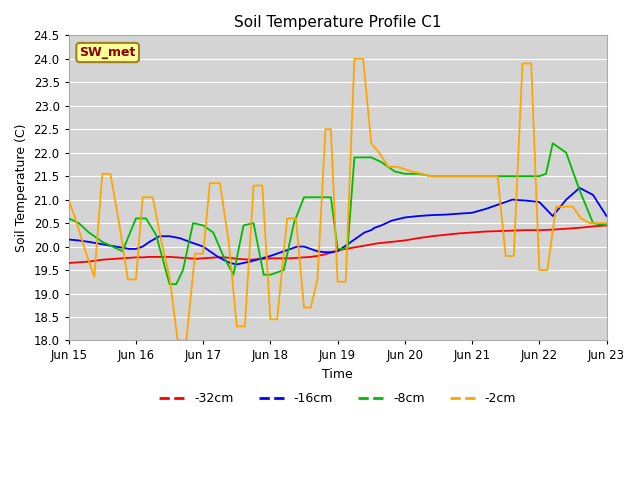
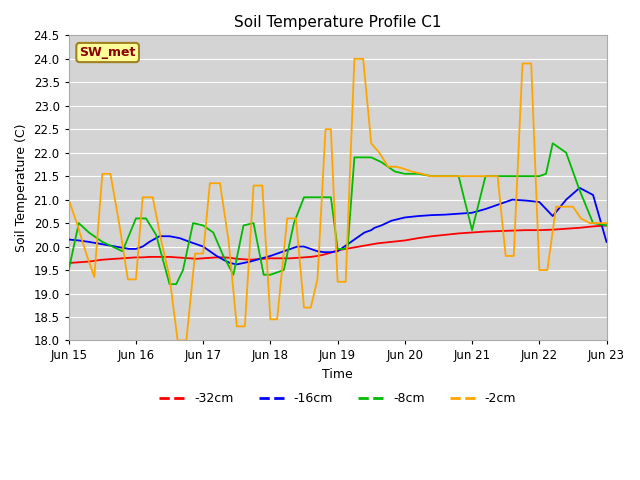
-8cm/Jun 15: 20.60 -> 19.50
-8cm/Jun 21: 21.50 -> 20.35
-16cm/Jun 23: 20.65 -> 20.10
